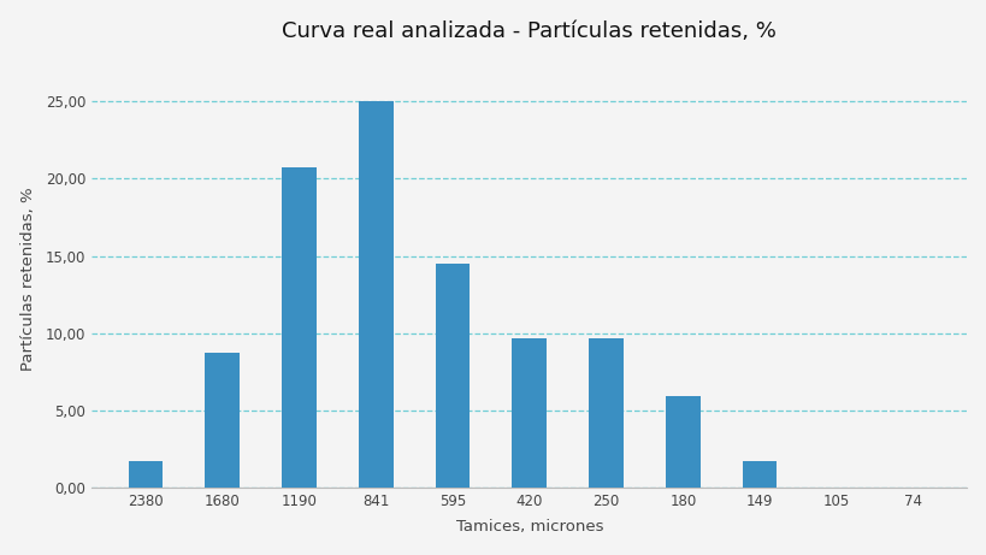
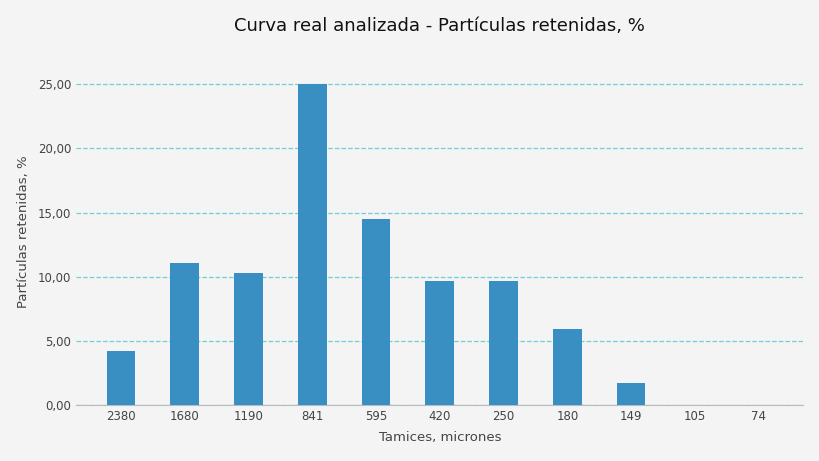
2380: 1,7 -> 4,2
1680: 8,7 -> 11,1
1190: 20,7 -> 10,3
